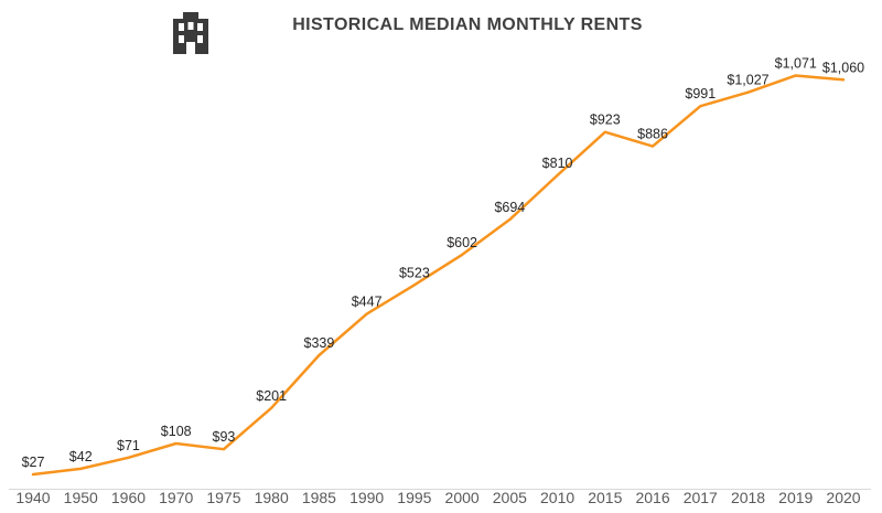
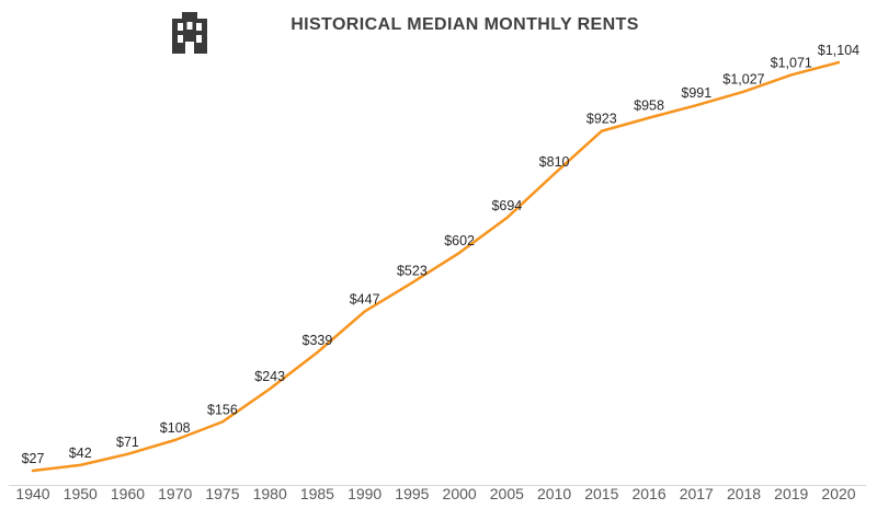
1975: $93 -> $156
1980: $201 -> $243
2016: $886 -> $958
2020: $1,060 -> $1,104
